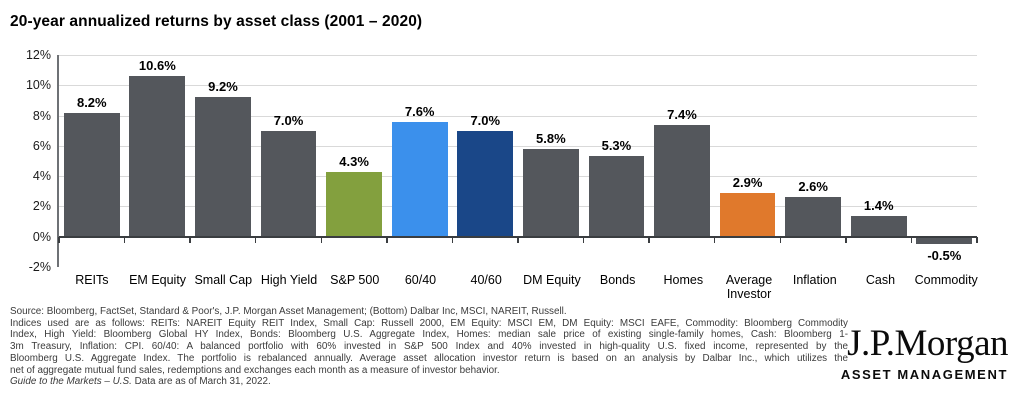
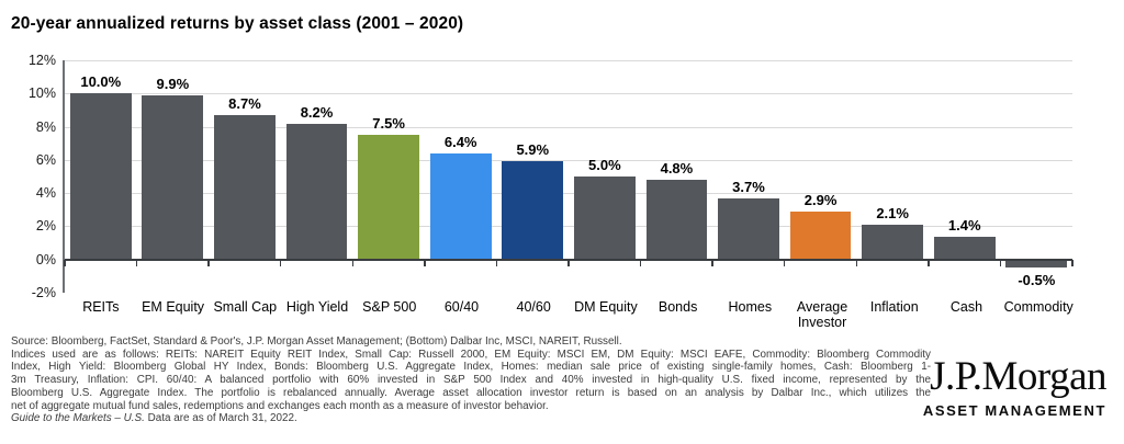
REITs: 8.2% -> 10.0%
EM Equity: 10.6% -> 9.9%
Small Cap: 9.2% -> 8.7%
High Yield: 7.0% -> 8.2%
S&P 500: 4.3% -> 7.5%
60/40: 7.6% -> 6.4%
40/60: 7.0% -> 5.9%
DM Equity: 5.8% -> 5.0%
Bonds: 5.3% -> 4.8%
Homes: 7.4% -> 3.7%
Inflation: 2.6% -> 2.1%
